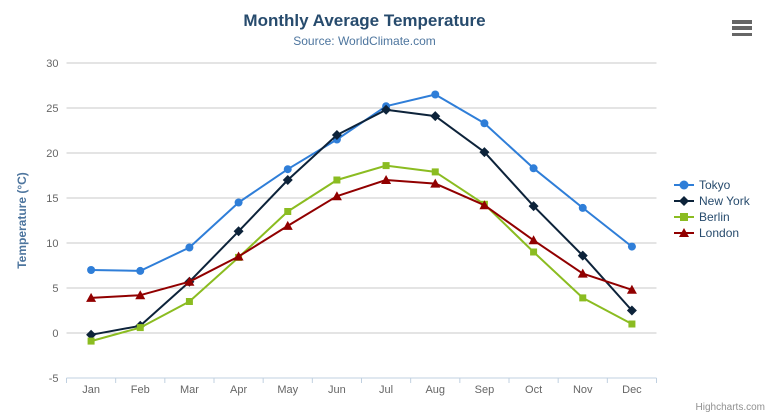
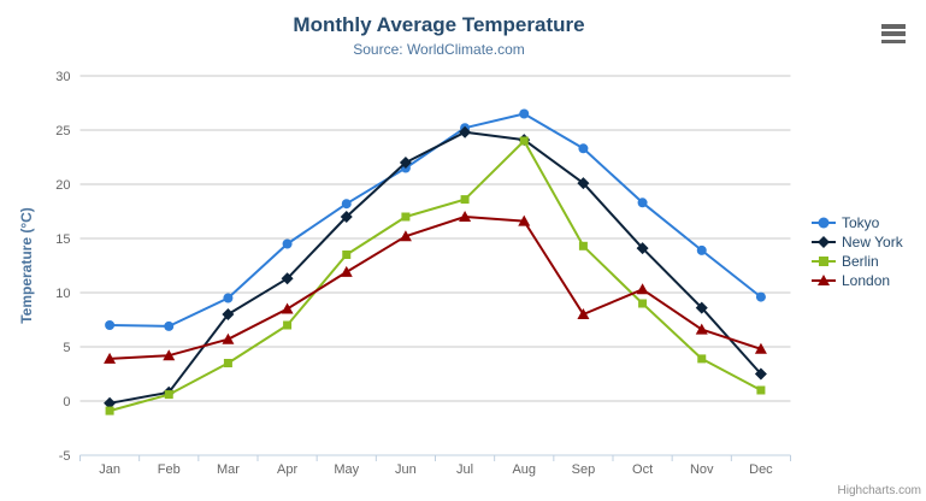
New York/Mar: 6 -> 8
Berlin/Apr: 8 -> 7
Berlin/Aug: 18 -> 24
London/Sep: 14 -> 8
